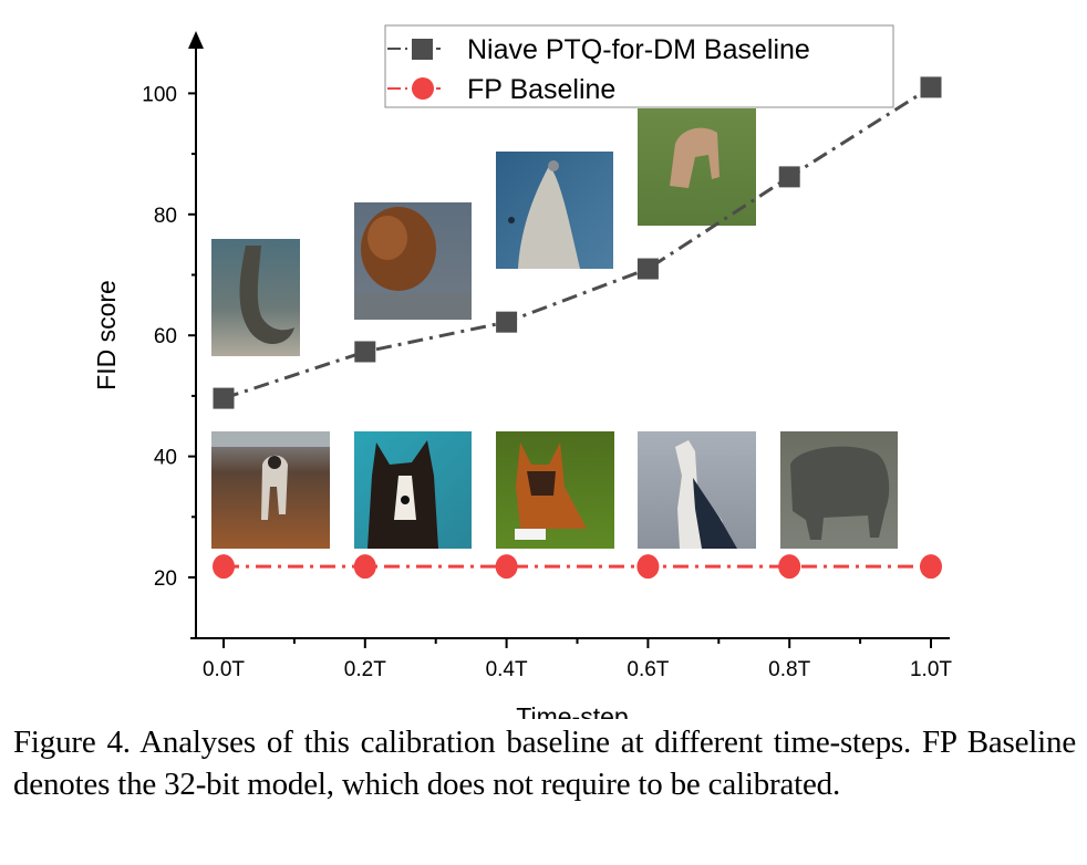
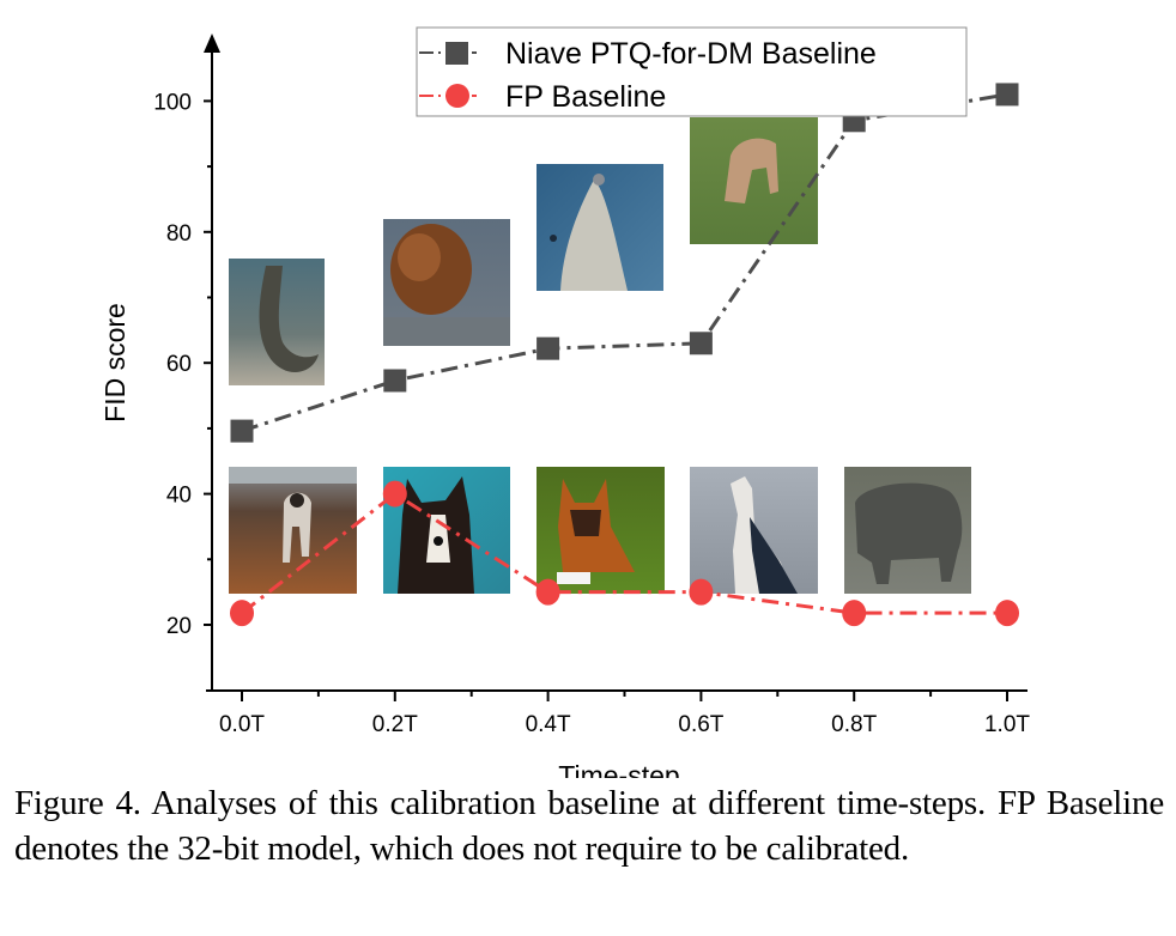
FP Baseline/0.2T: 22 -> 40
FP Baseline/0.4T: 22 -> 25
Niave PTQ-for-DM Baseline/0.6T: 71 -> 63
FP Baseline/0.6T: 22 -> 25
Niave PTQ-for-DM Baseline/0.8T: 86 -> 97
